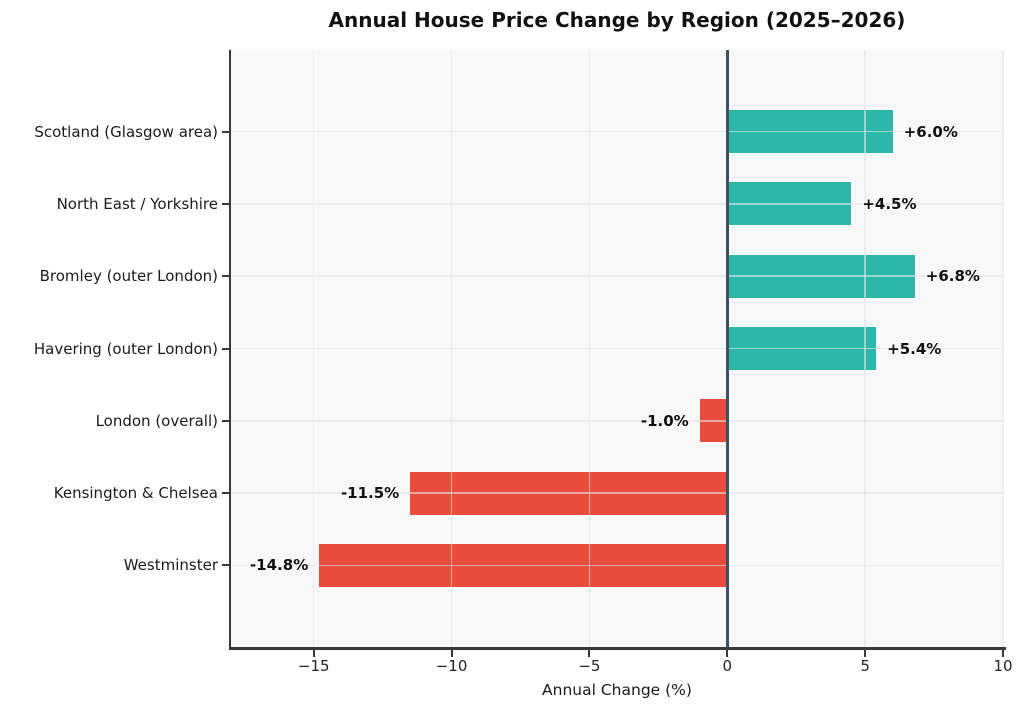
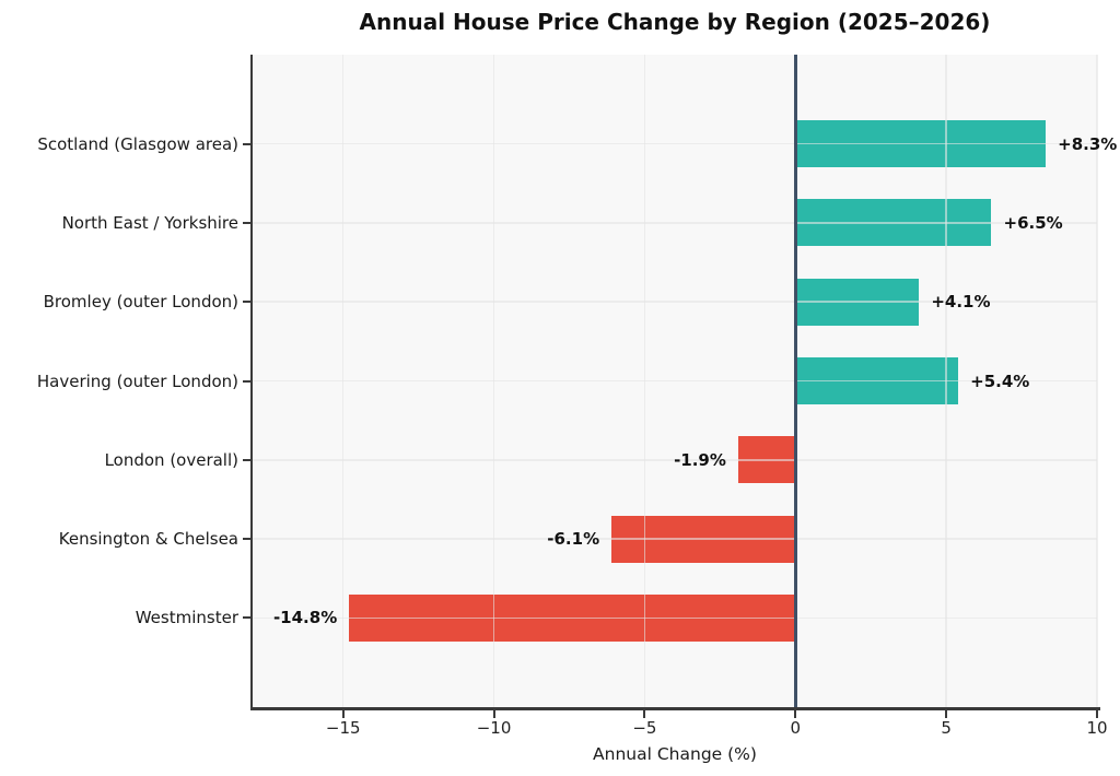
Scotland (Glasgow area): +6.0% -> +8.3%
North East / Yorkshire: +4.5% -> +6.5%
Bromley (outer London): +6.8% -> +4.1%
London (overall): -1.0% -> -1.9%
Kensington & Chelsea: -11.5% -> -6.1%
